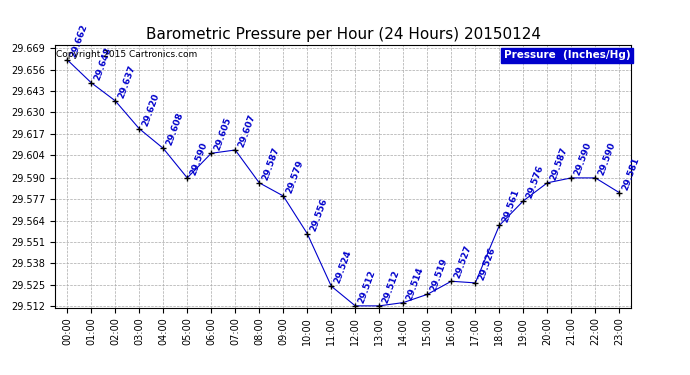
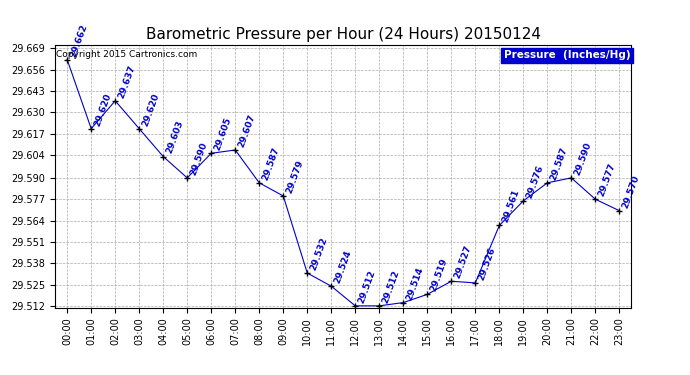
01:00: 29.648 -> 29.620
04:00: 29.608 -> 29.603
10:00: 29.556 -> 29.532
22:00: 29.590 -> 29.577
23:00: 29.581 -> 29.570
